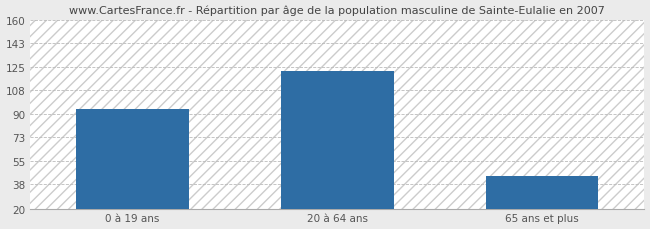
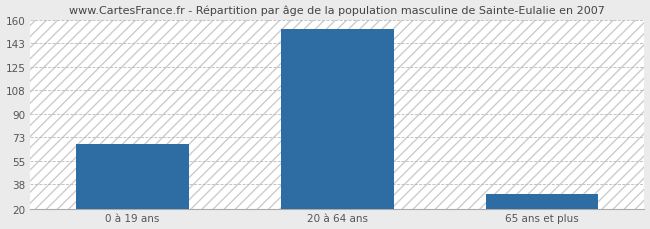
0 à 19 ans: 94 -> 68
20 à 64 ans: 122 -> 153
65 ans et plus: 44 -> 31
